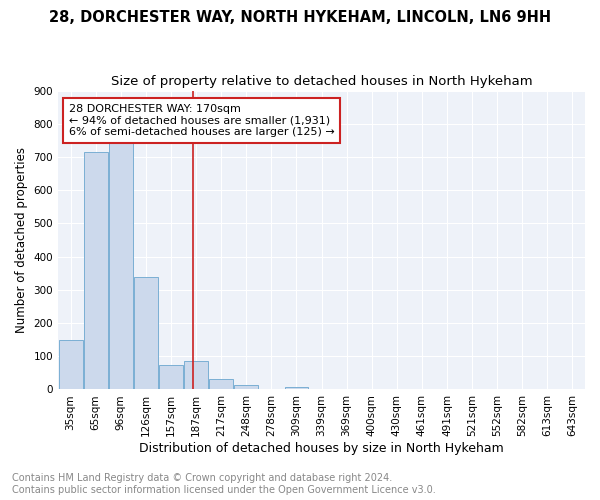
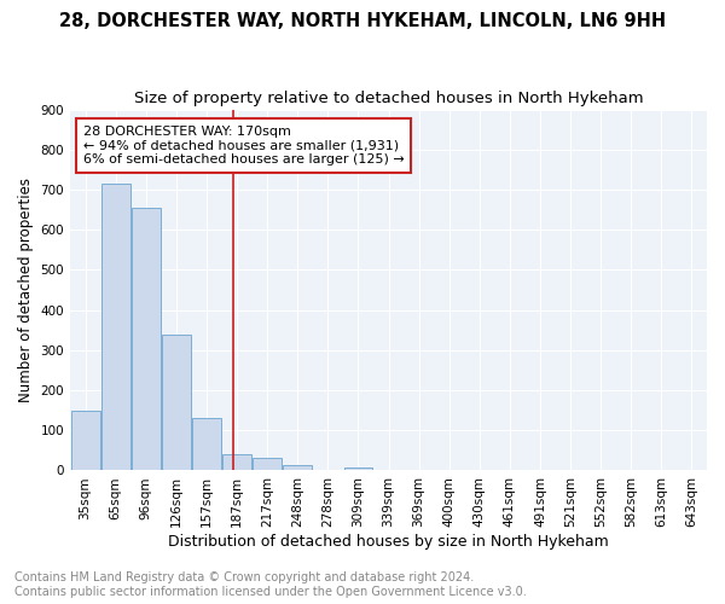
96sqm: 745 -> 655
157sqm: 75 -> 130
187sqm: 85 -> 42
